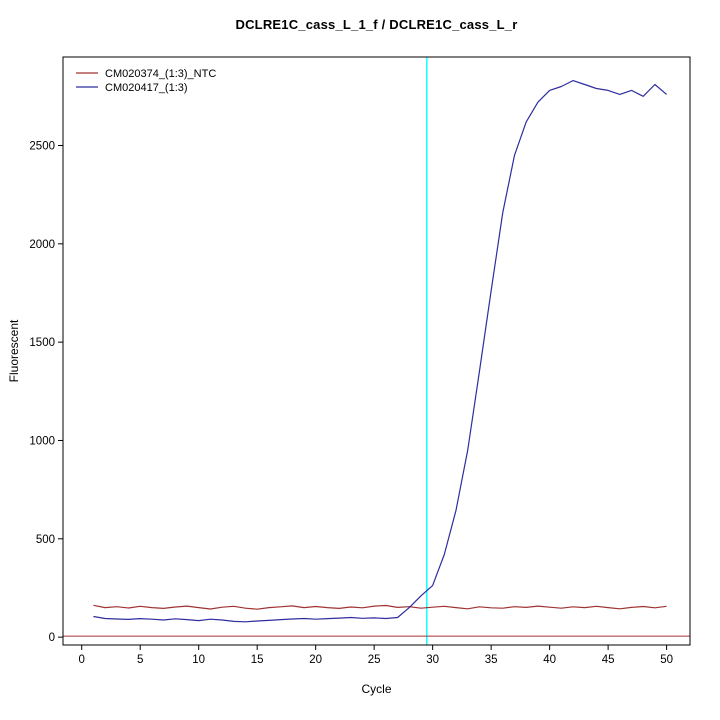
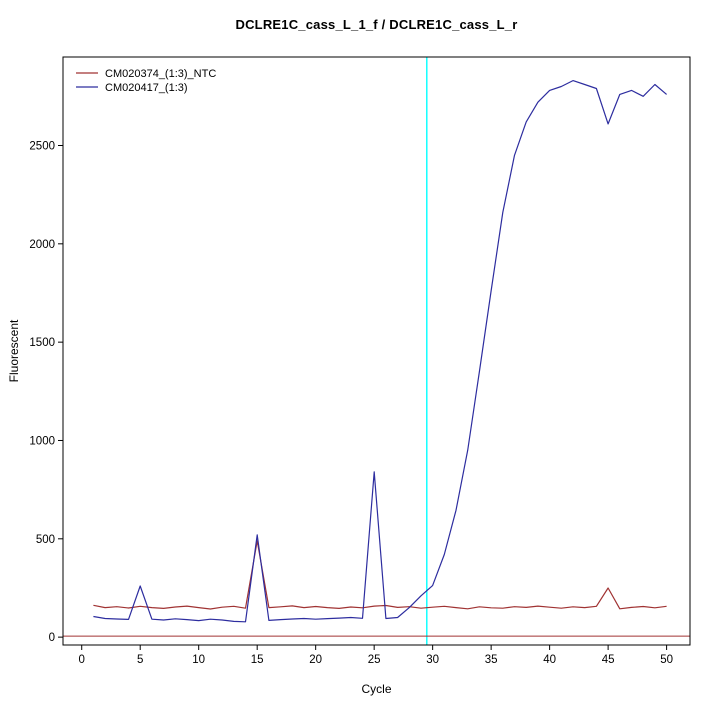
CM020417_(1:3)/5: 90 -> 260
CM020374_(1:3)_NTC/15: 140 -> 490
CM020417_(1:3)/15: 80 -> 520
CM020417_(1:3)/25: 100 -> 840
CM020374_(1:3)_NTC/45: 150 -> 250
CM020417_(1:3)/45: 2780 -> 2610
